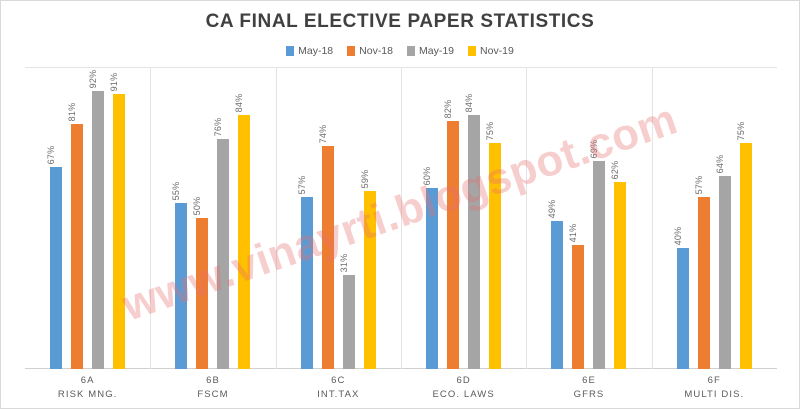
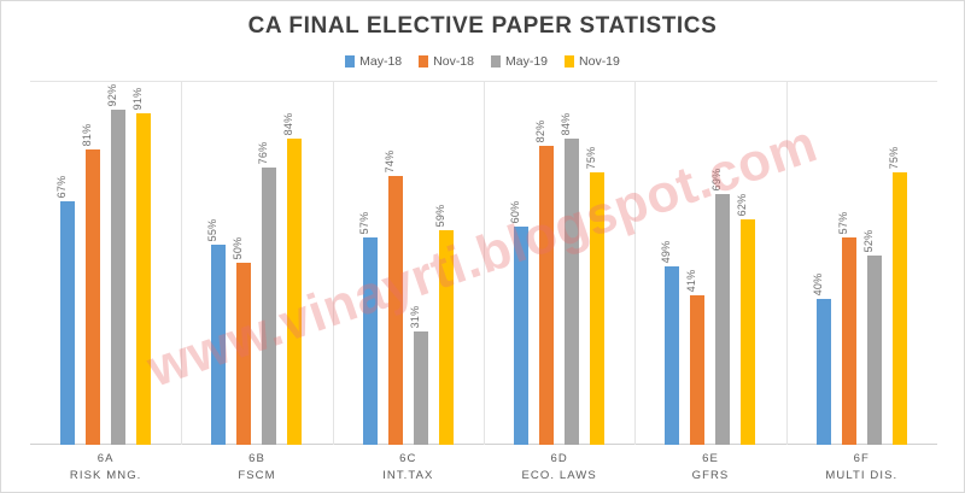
May-19/6F: 64% -> 52%
